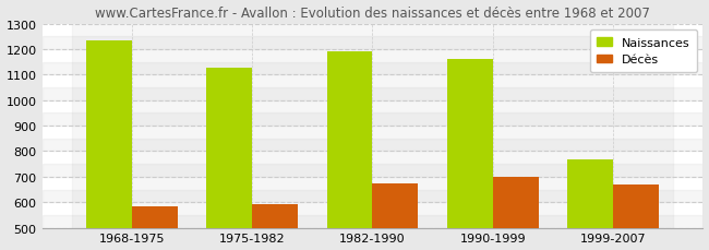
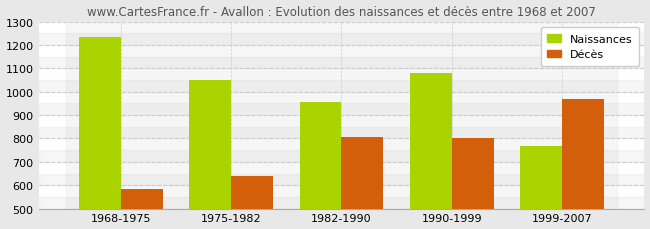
Naissances/1975-1982: 1128 -> 1050
Décès/1975-1982: 592 -> 640
Naissances/1982-1990: 1191 -> 955
Décès/1982-1990: 675 -> 805
Naissances/1990-1999: 1163 -> 1080
Décès/1990-1999: 700 -> 800
Décès/1999-2007: 668 -> 970
